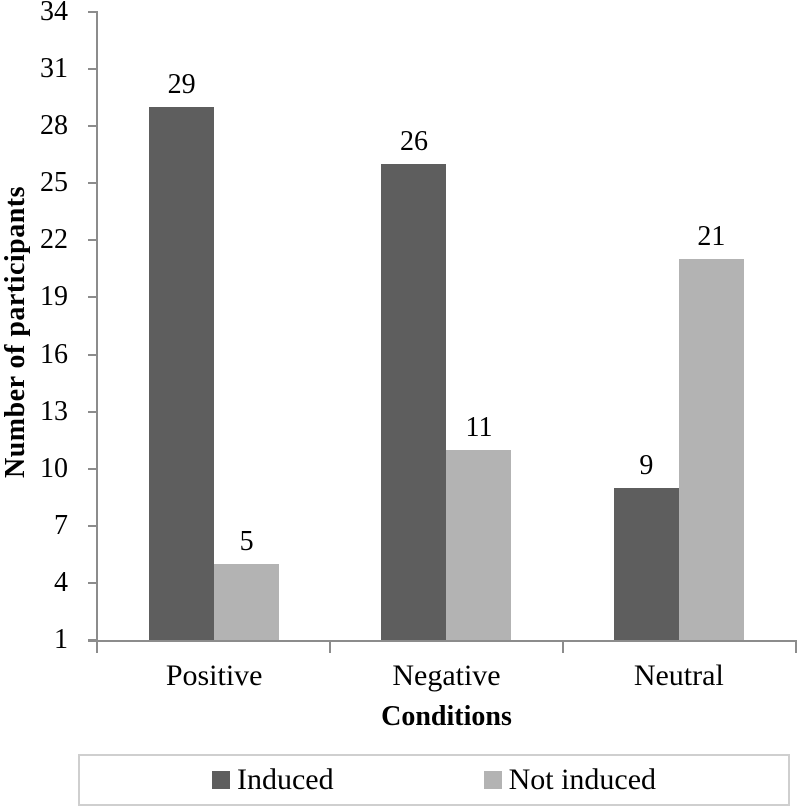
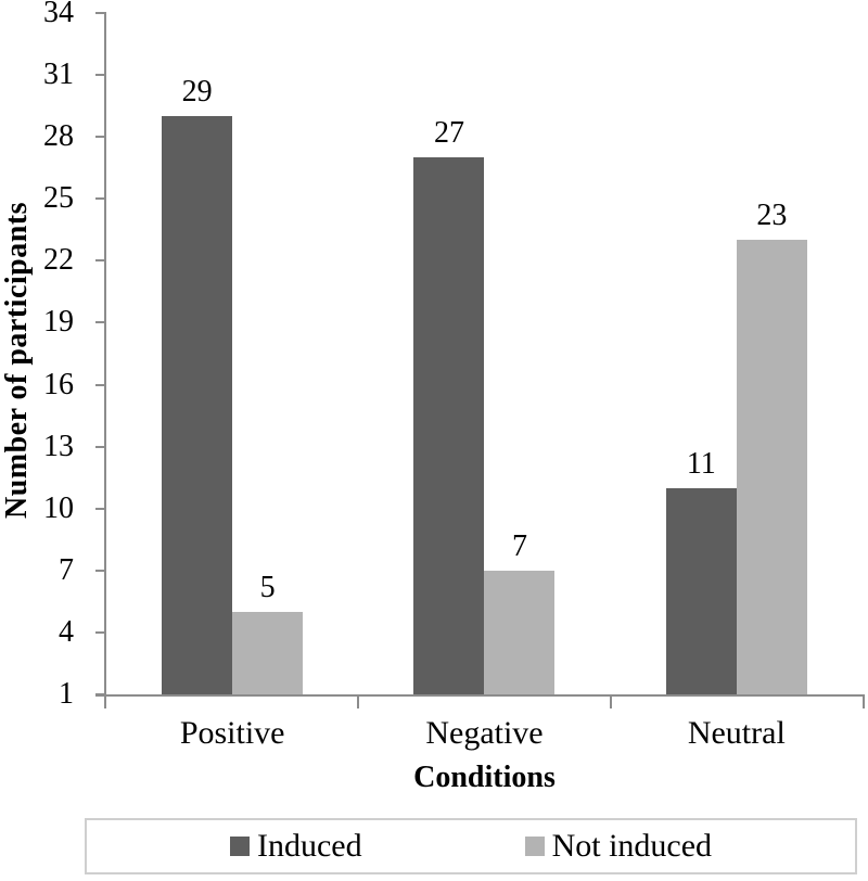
Induced/Negative: 26 -> 27
Not induced/Negative: 11 -> 7
Induced/Neutral: 9 -> 11
Not induced/Neutral: 21 -> 23
